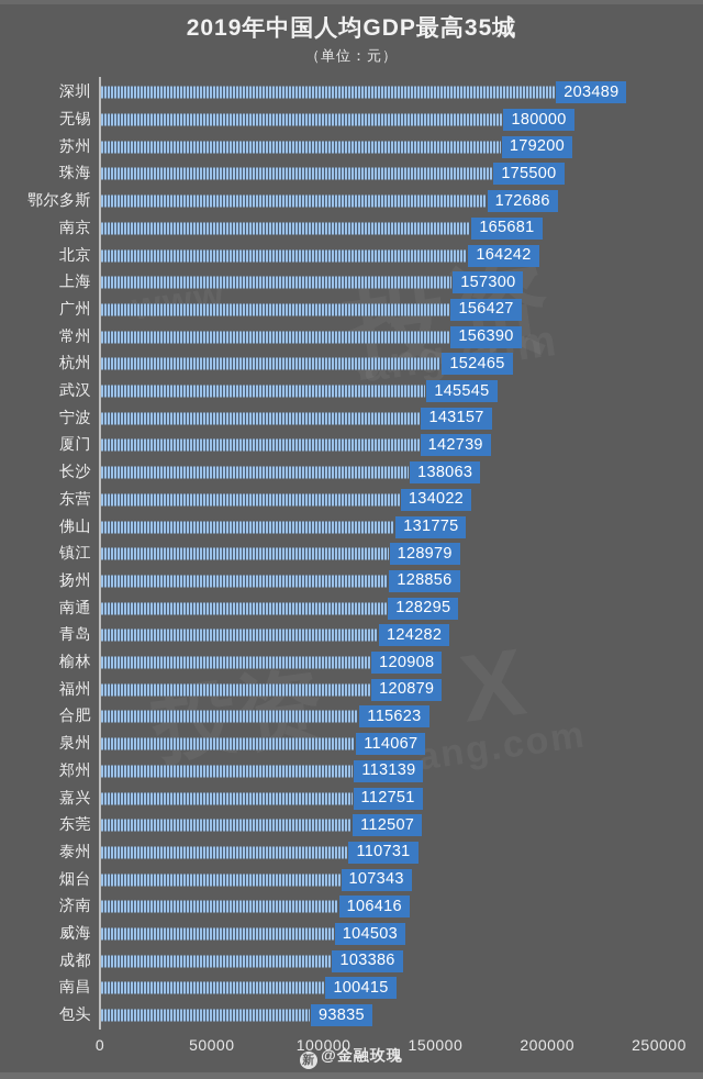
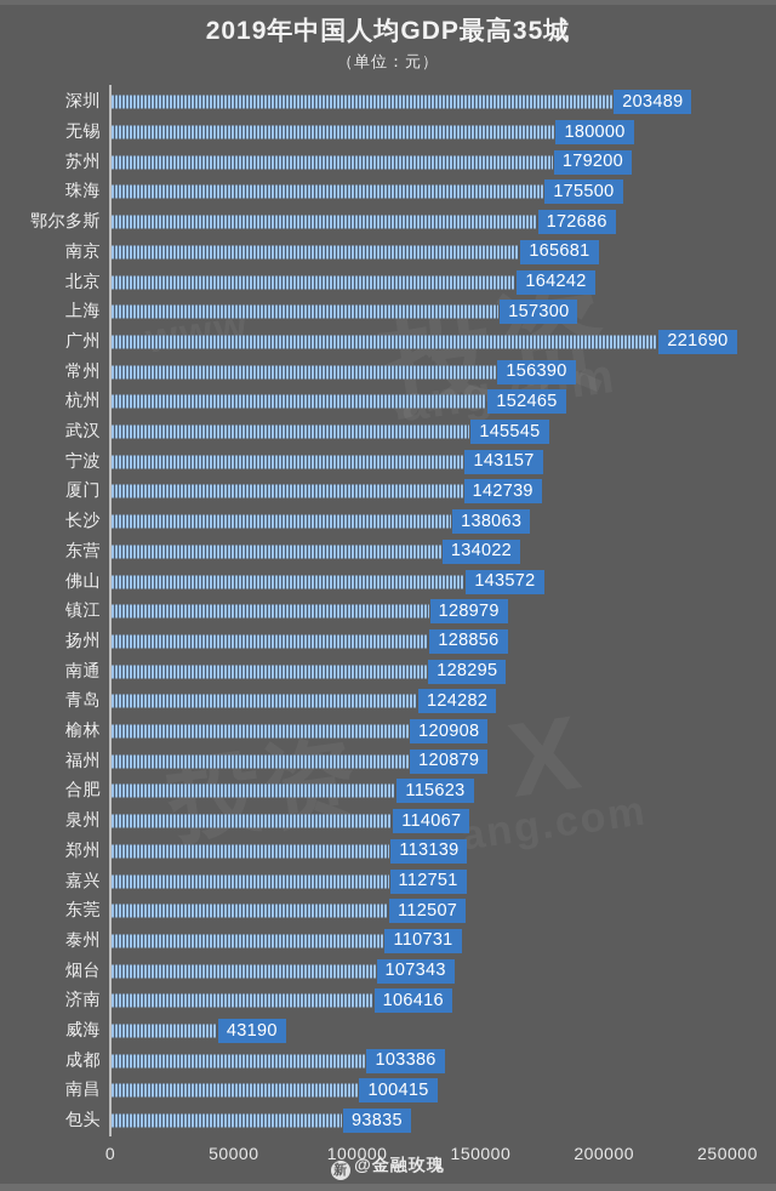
广州: 156427 -> 221690
佛山: 131775 -> 143572
威海: 104503 -> 43190
